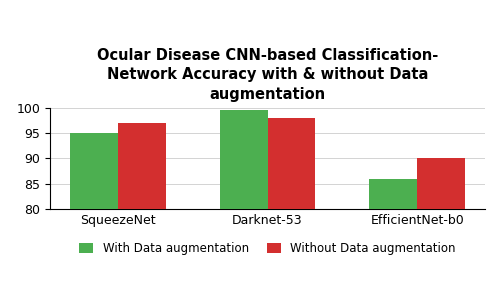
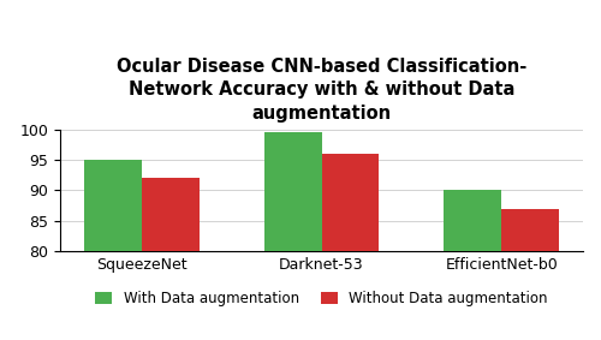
Without Data augmentation/SqueezeNet: 97 -> 92
Without Data augmentation/Darknet-53: 98 -> 96
With Data augmentation/EfficientNet-b0: 86.0 -> 90.0
Without Data augmentation/EfficientNet-b0: 90 -> 87
